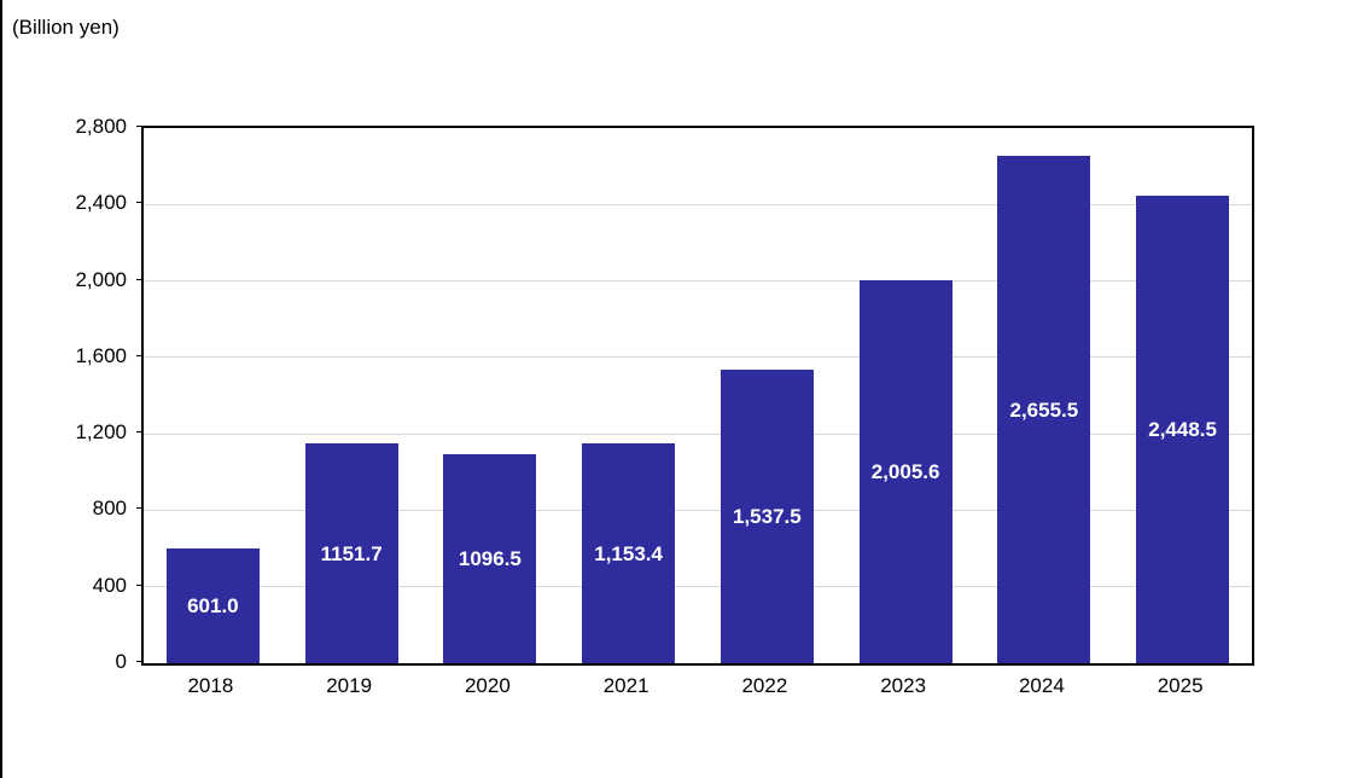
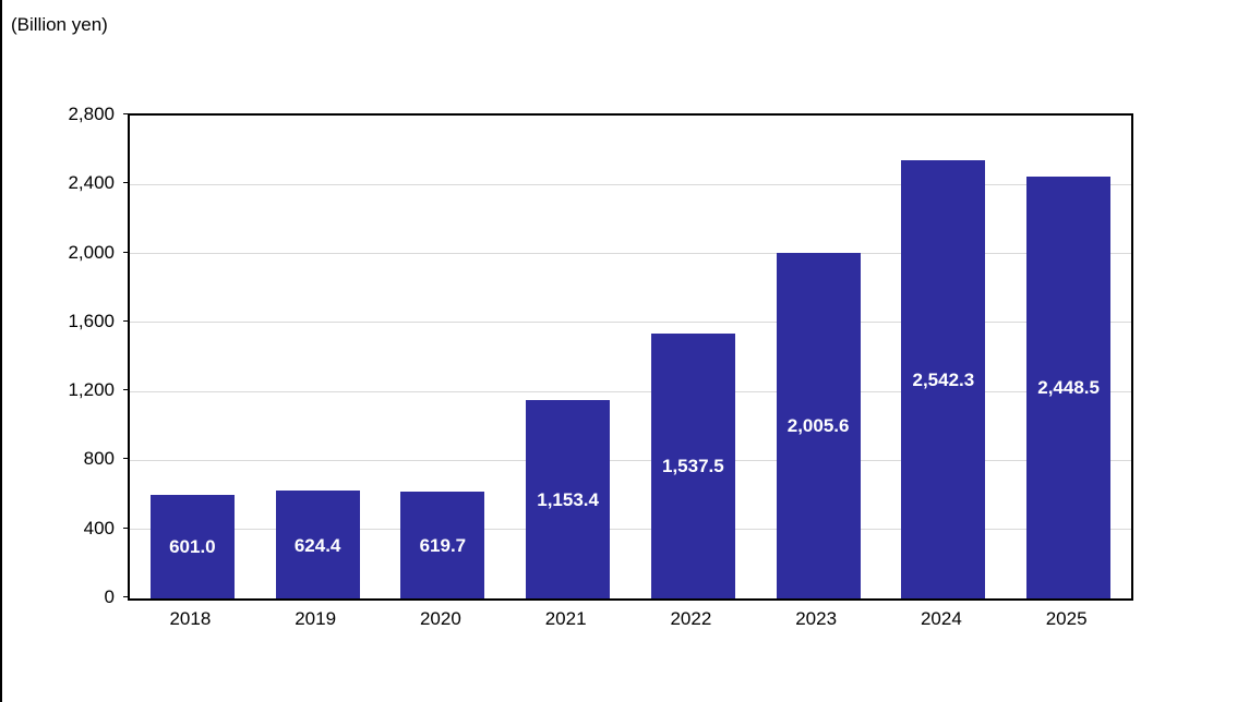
2019: 1151.7 -> 624.4
2020: 1096.5 -> 619.7
2024: 2,655.5 -> 2,542.3
